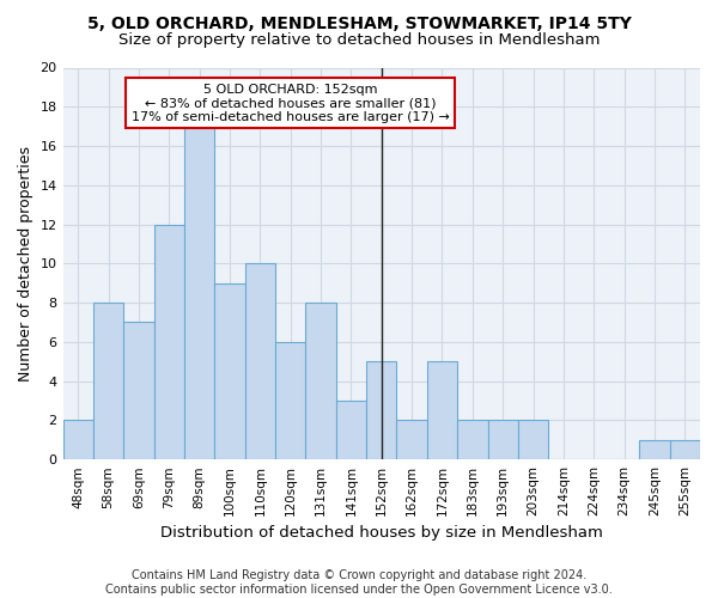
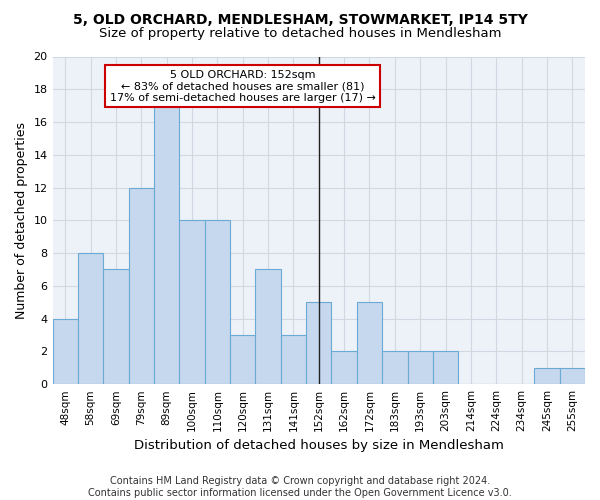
48sqm: 2 -> 4
100sqm: 9 -> 10
120sqm: 6 -> 3
131sqm: 8 -> 7
